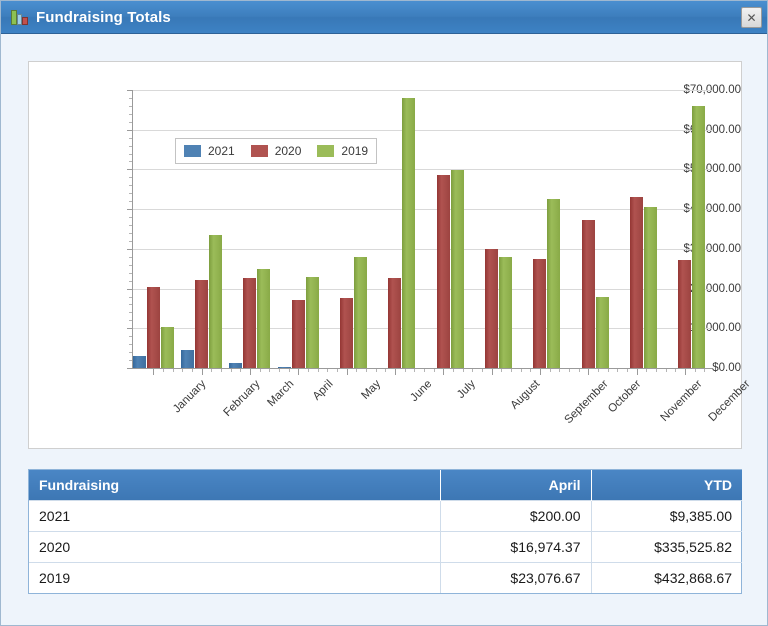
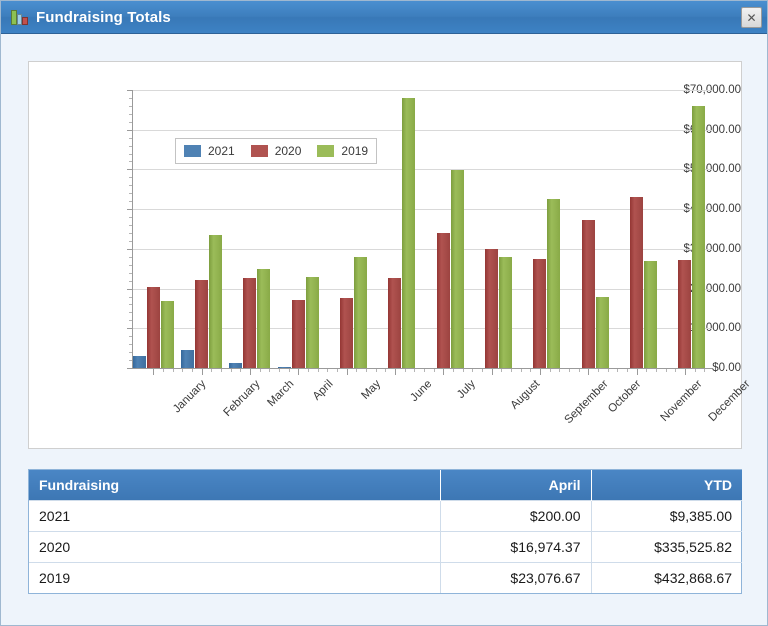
2019/January: $10000 -> $17000
2020/July: $49000 -> $34000
2019/November: $40000 -> $27000
